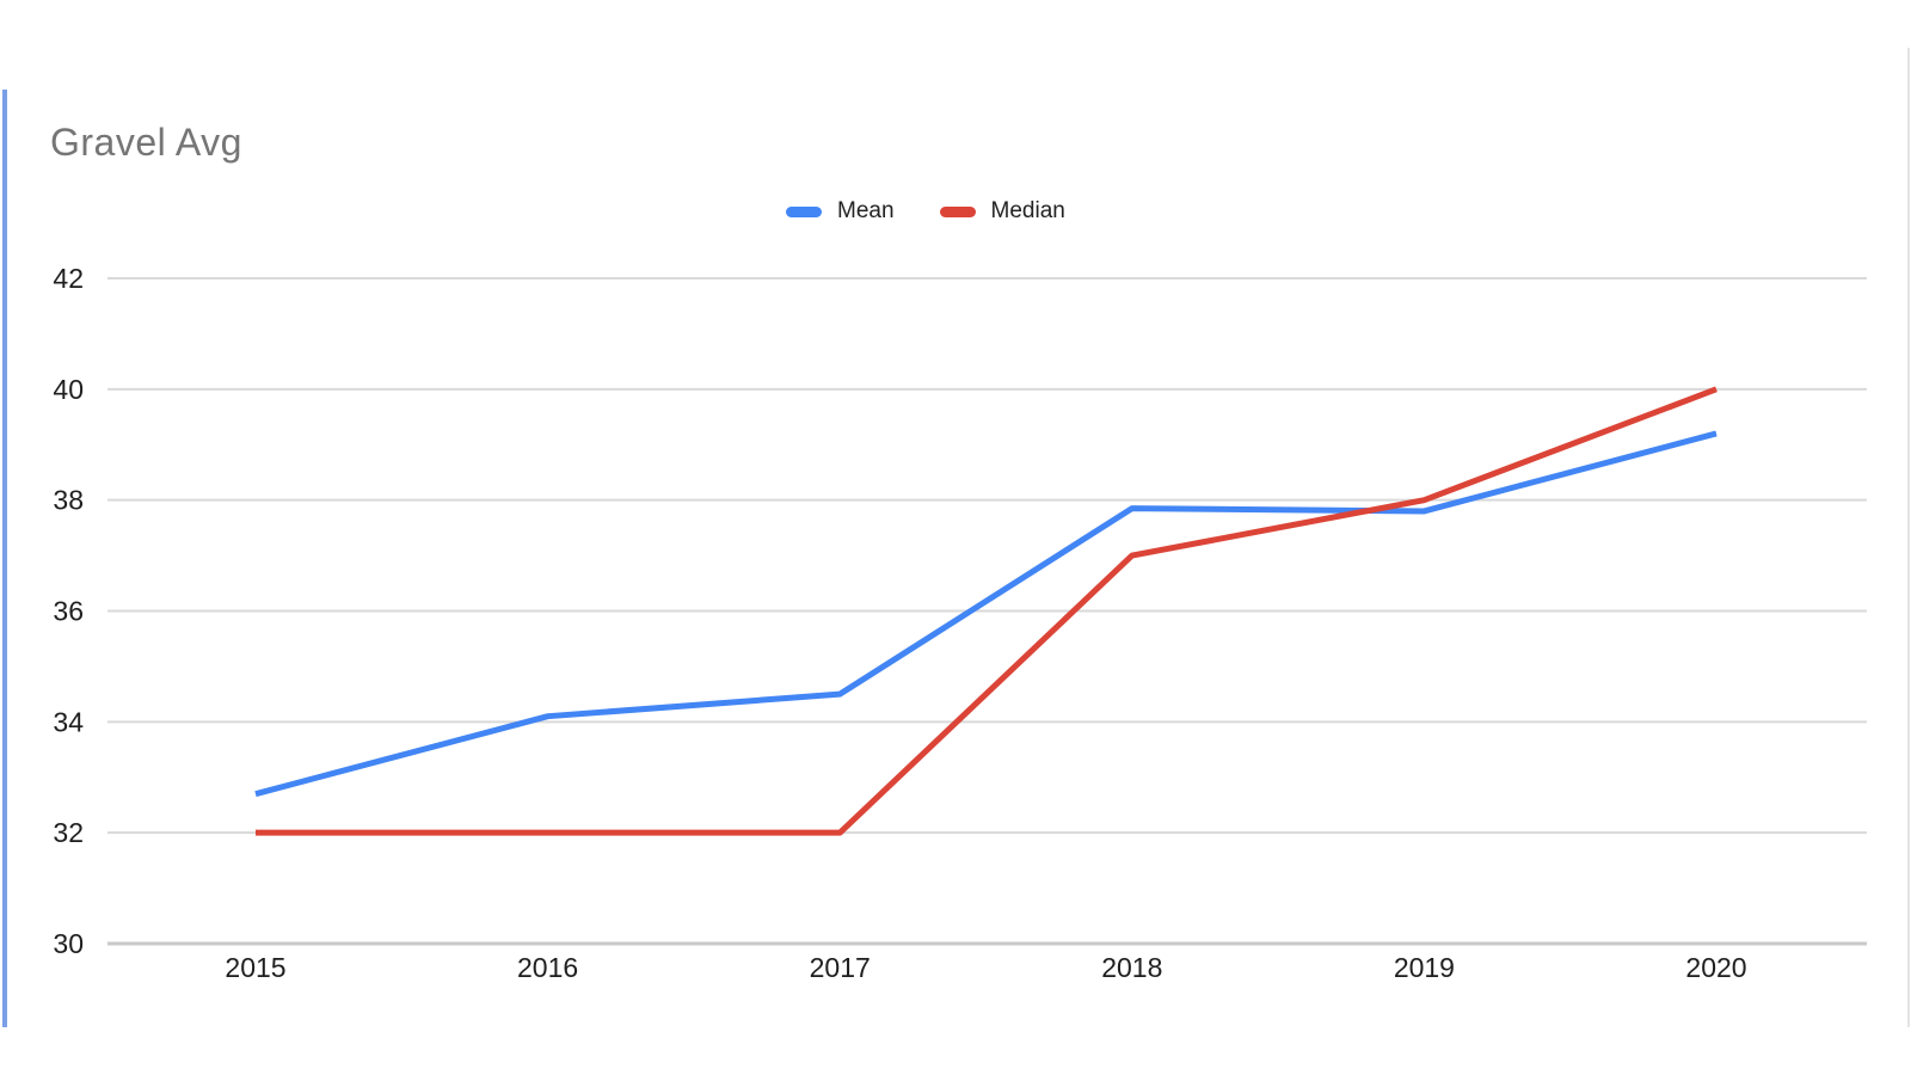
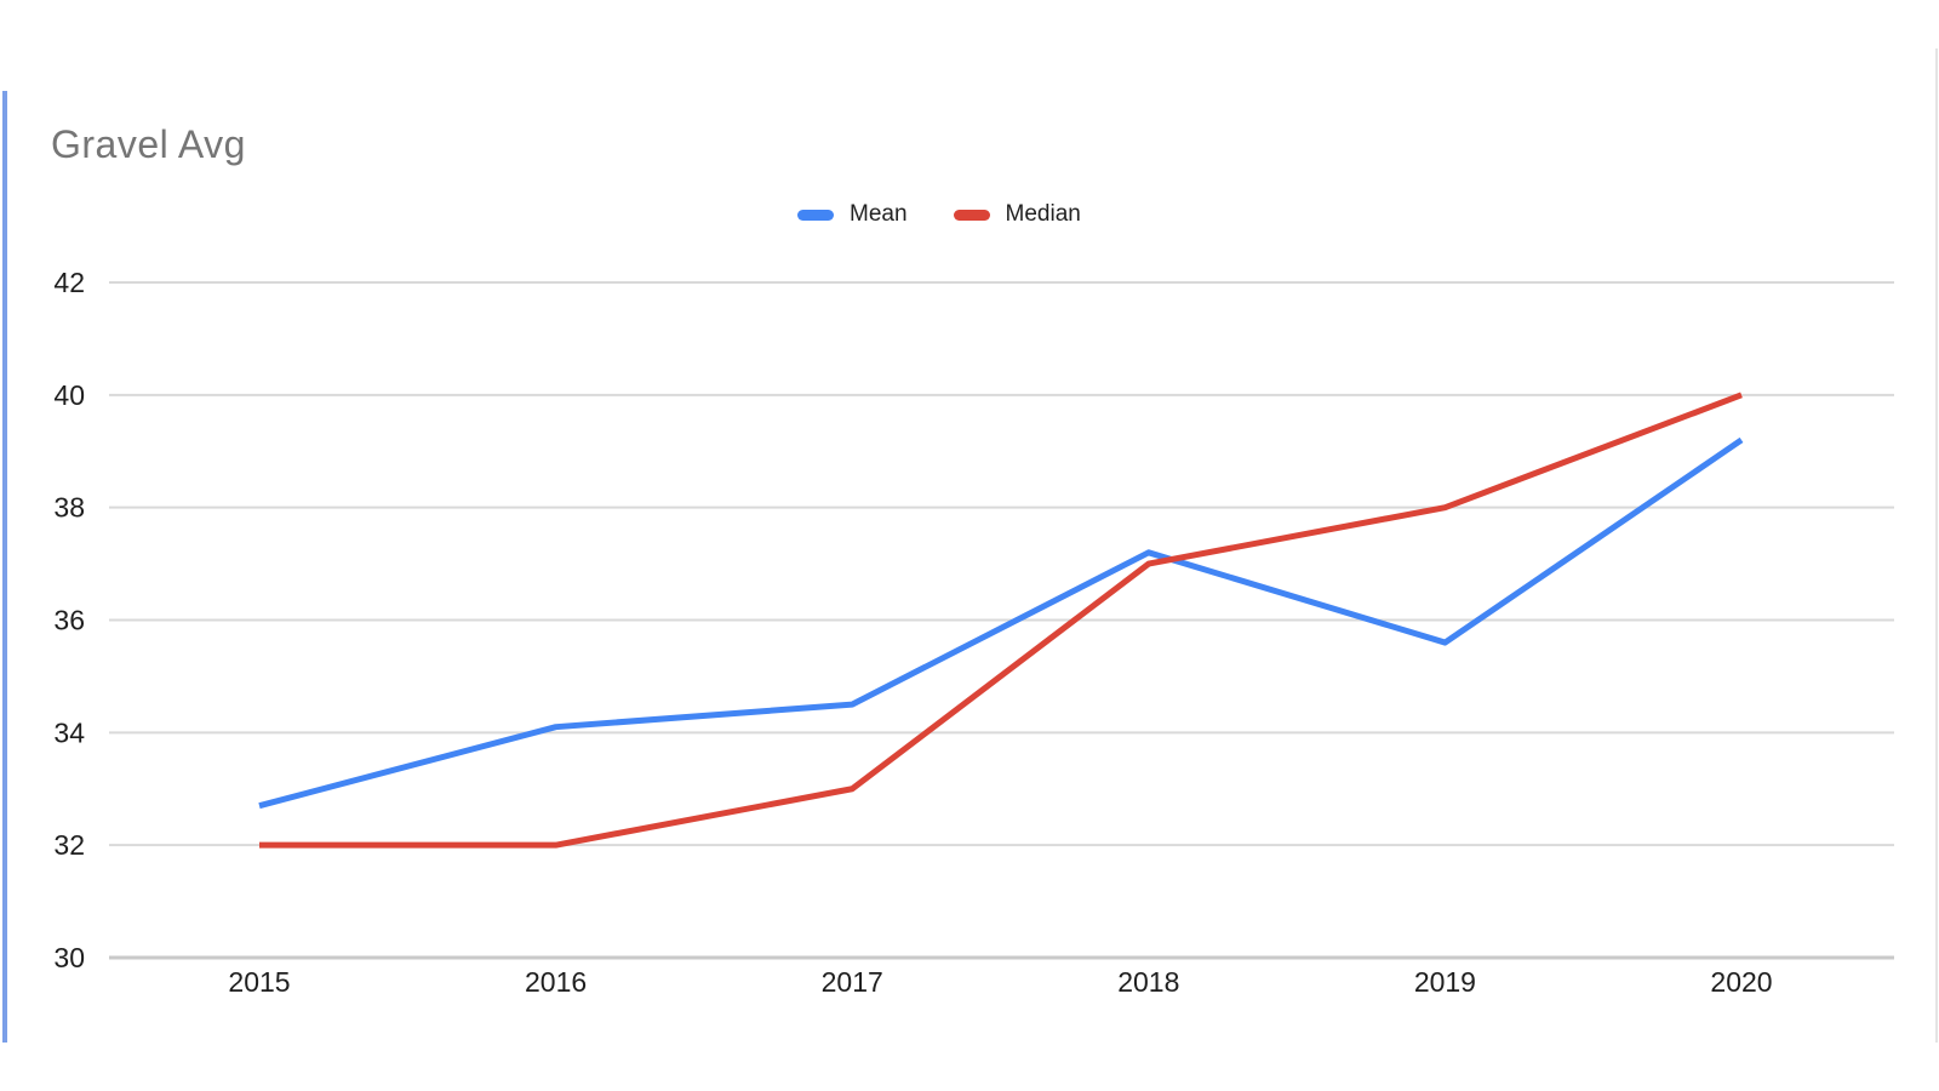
Median/2017: 32 -> 33
Mean/2018: 37.9 -> 37.2
Mean/2019: 37.8 -> 35.6
